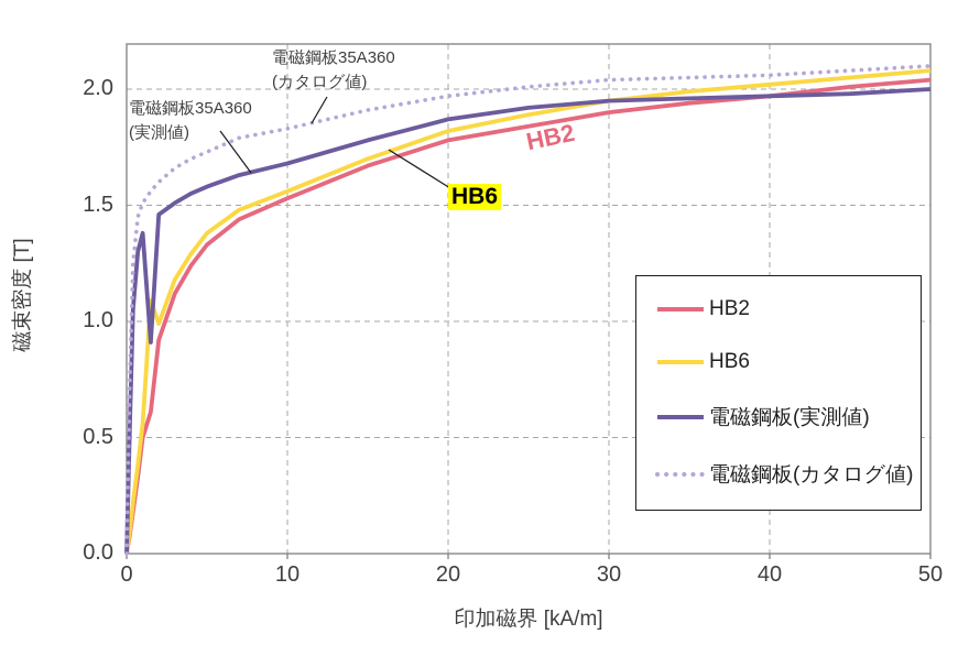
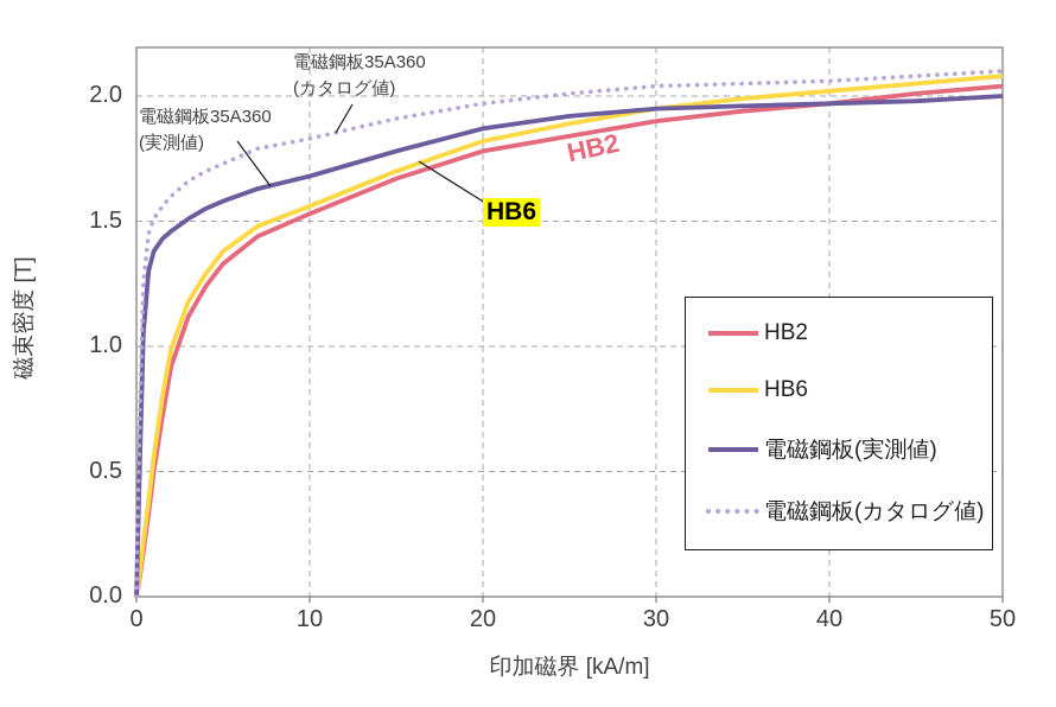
HB2/1.5: 0.61 -> 0.72
HB6/1.5: 1.09 -> 0.80
電磁鋼板(実測値)/1.5: 0.91 -> 1.43
